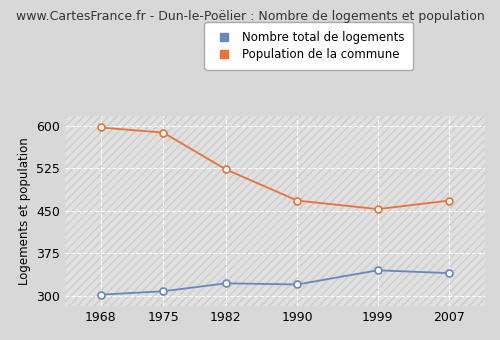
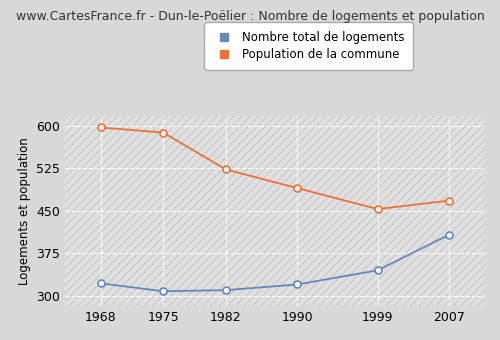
Nombre total de logements/1968: 302 -> 322
Nombre total de logements/1982: 322 -> 310
Population de la commune/1990: 468 -> 490
Nombre total de logements/2007: 340 -> 408
